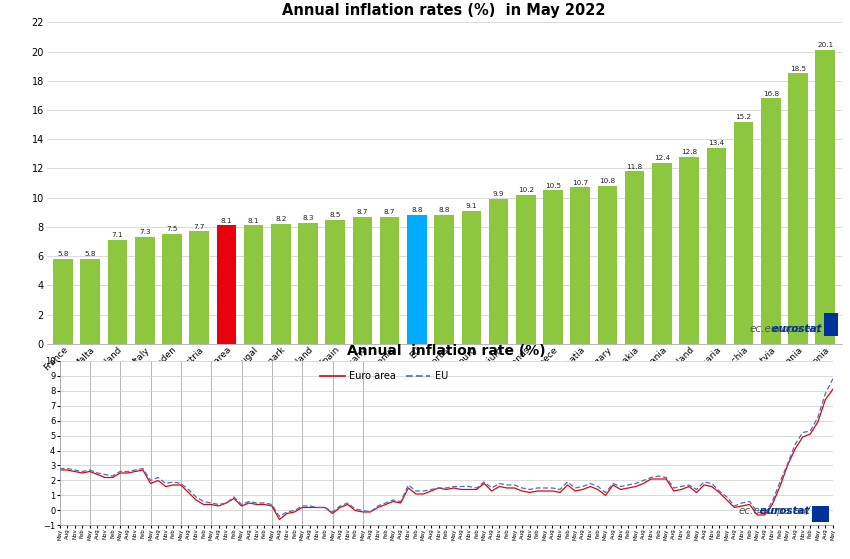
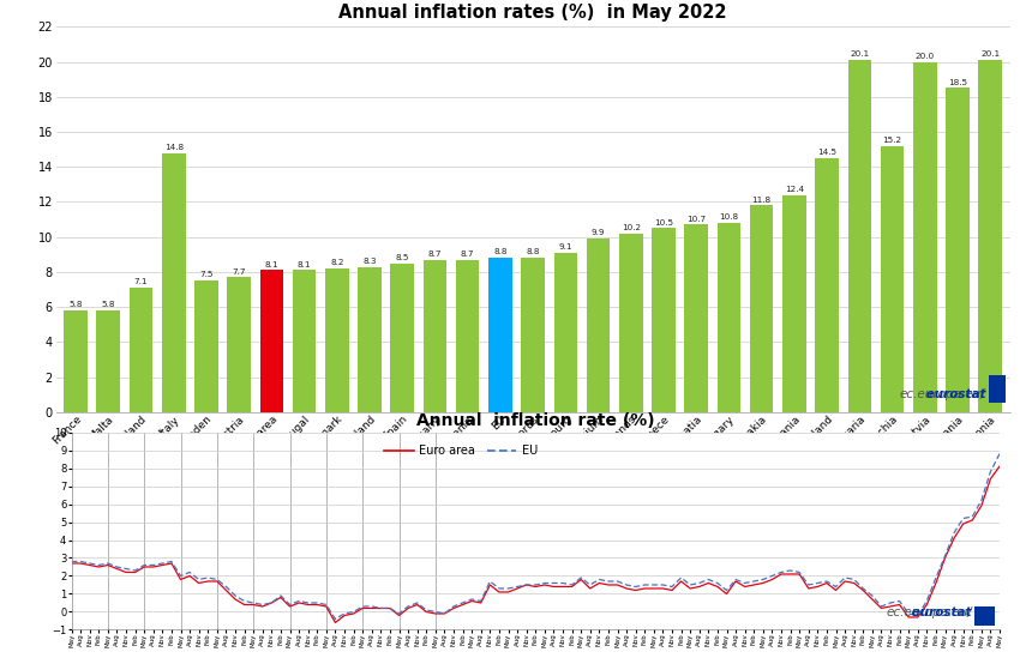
Annual inflation rates (%) in May 2022/Italy: 7.3 -> 14.8
Annual inflation rates (%) in May 2022/Poland: 12.8 -> 14.5
Annual inflation rates (%) in May 2022/Bulgaria: 13.4 -> 20.1
Annual inflation rates (%) in May 2022/Latvia: 16.8 -> 20.0
